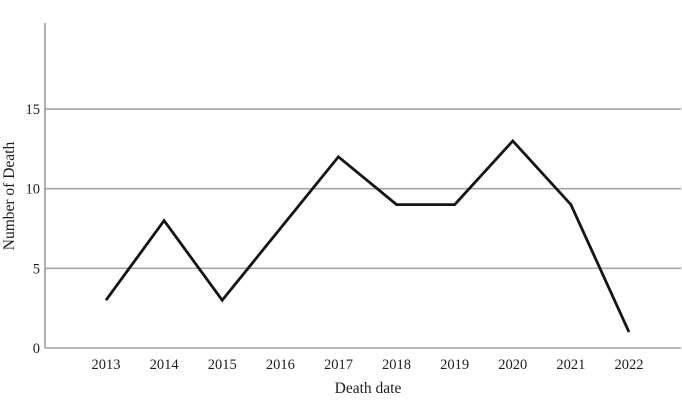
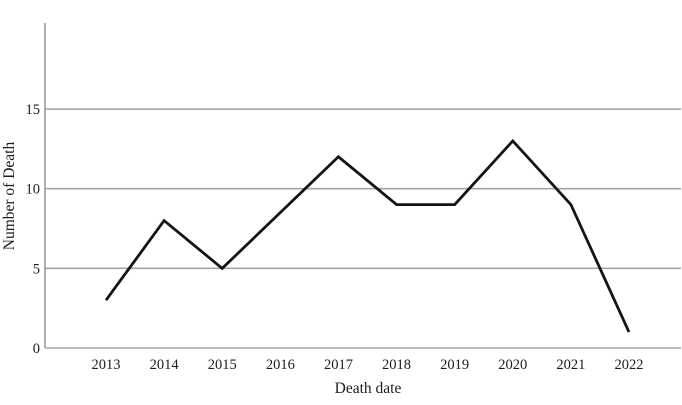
2015: 3 -> 5
